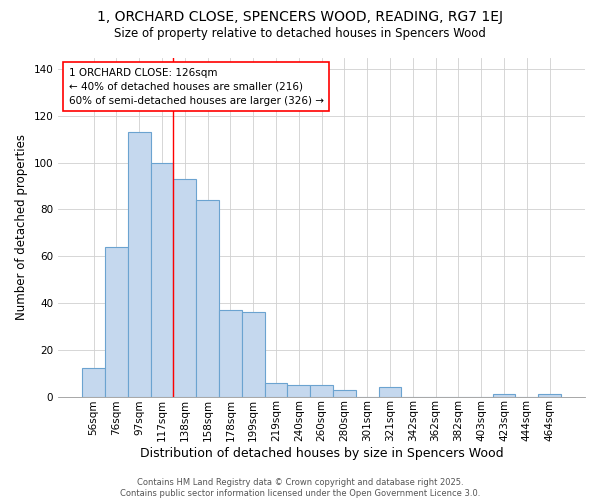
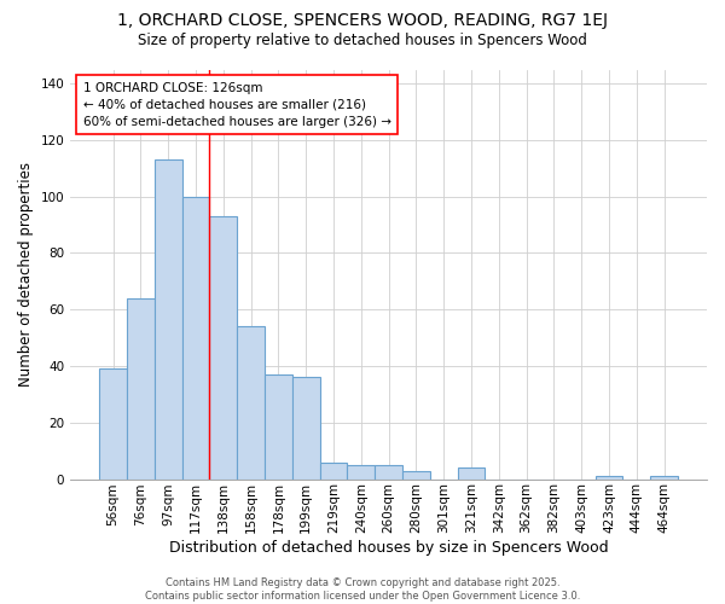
56sqm: 12 -> 39
158sqm: 84 -> 54
